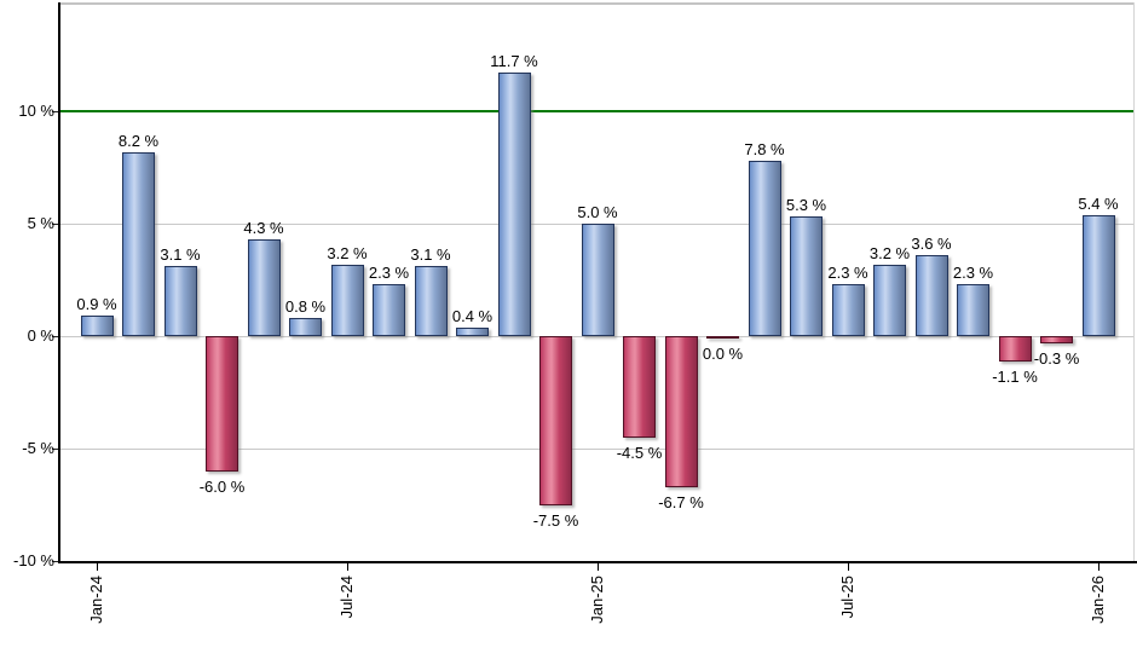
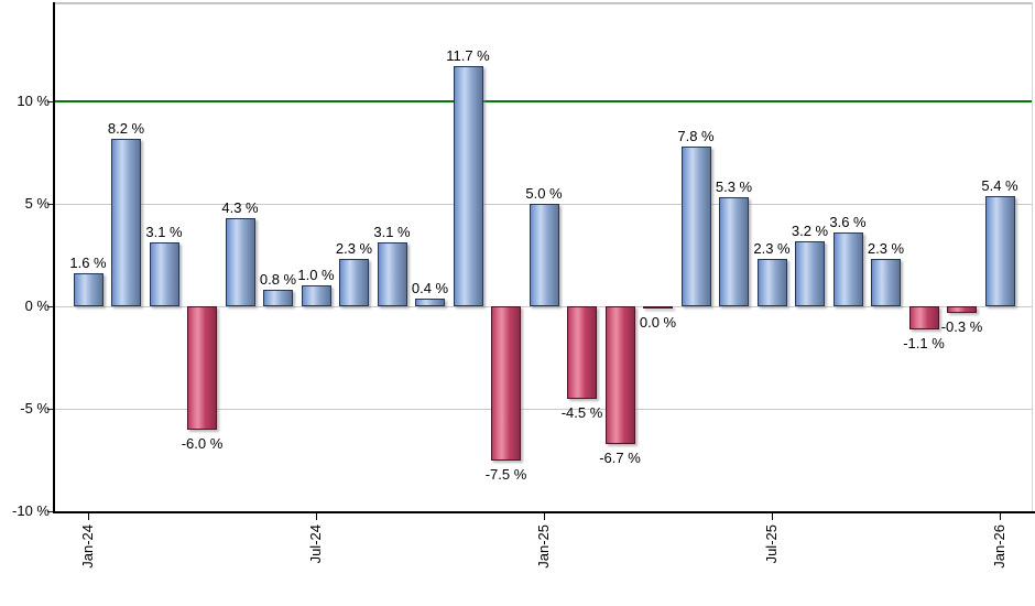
Jan-24: 0.9 -> 1.6
Jul-24: 3.2 -> 1.0
